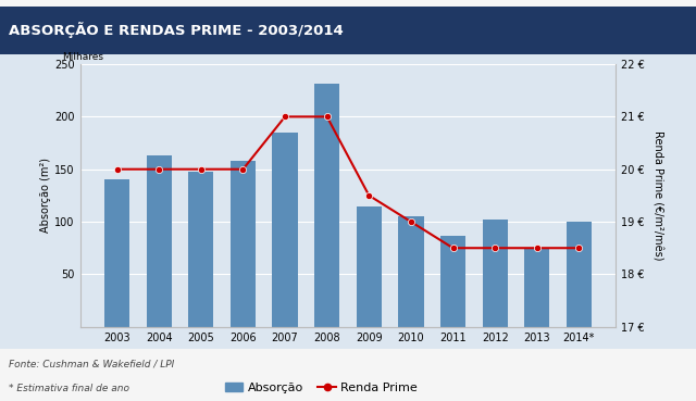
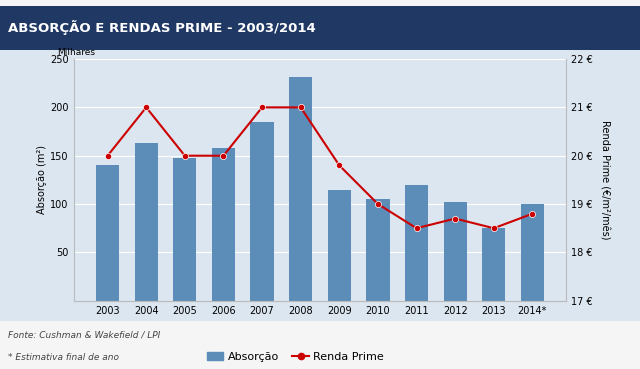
Renda Prime/2004: 20.0 € -> 21.0 €
Renda Prime/2009: 19.5 € -> 19.8 €
Absorção/2011: 87 -> 120
Renda Prime/2012: 18.5 € -> 18.7 €
Renda Prime/2014*: 18.5 € -> 18.8 €
